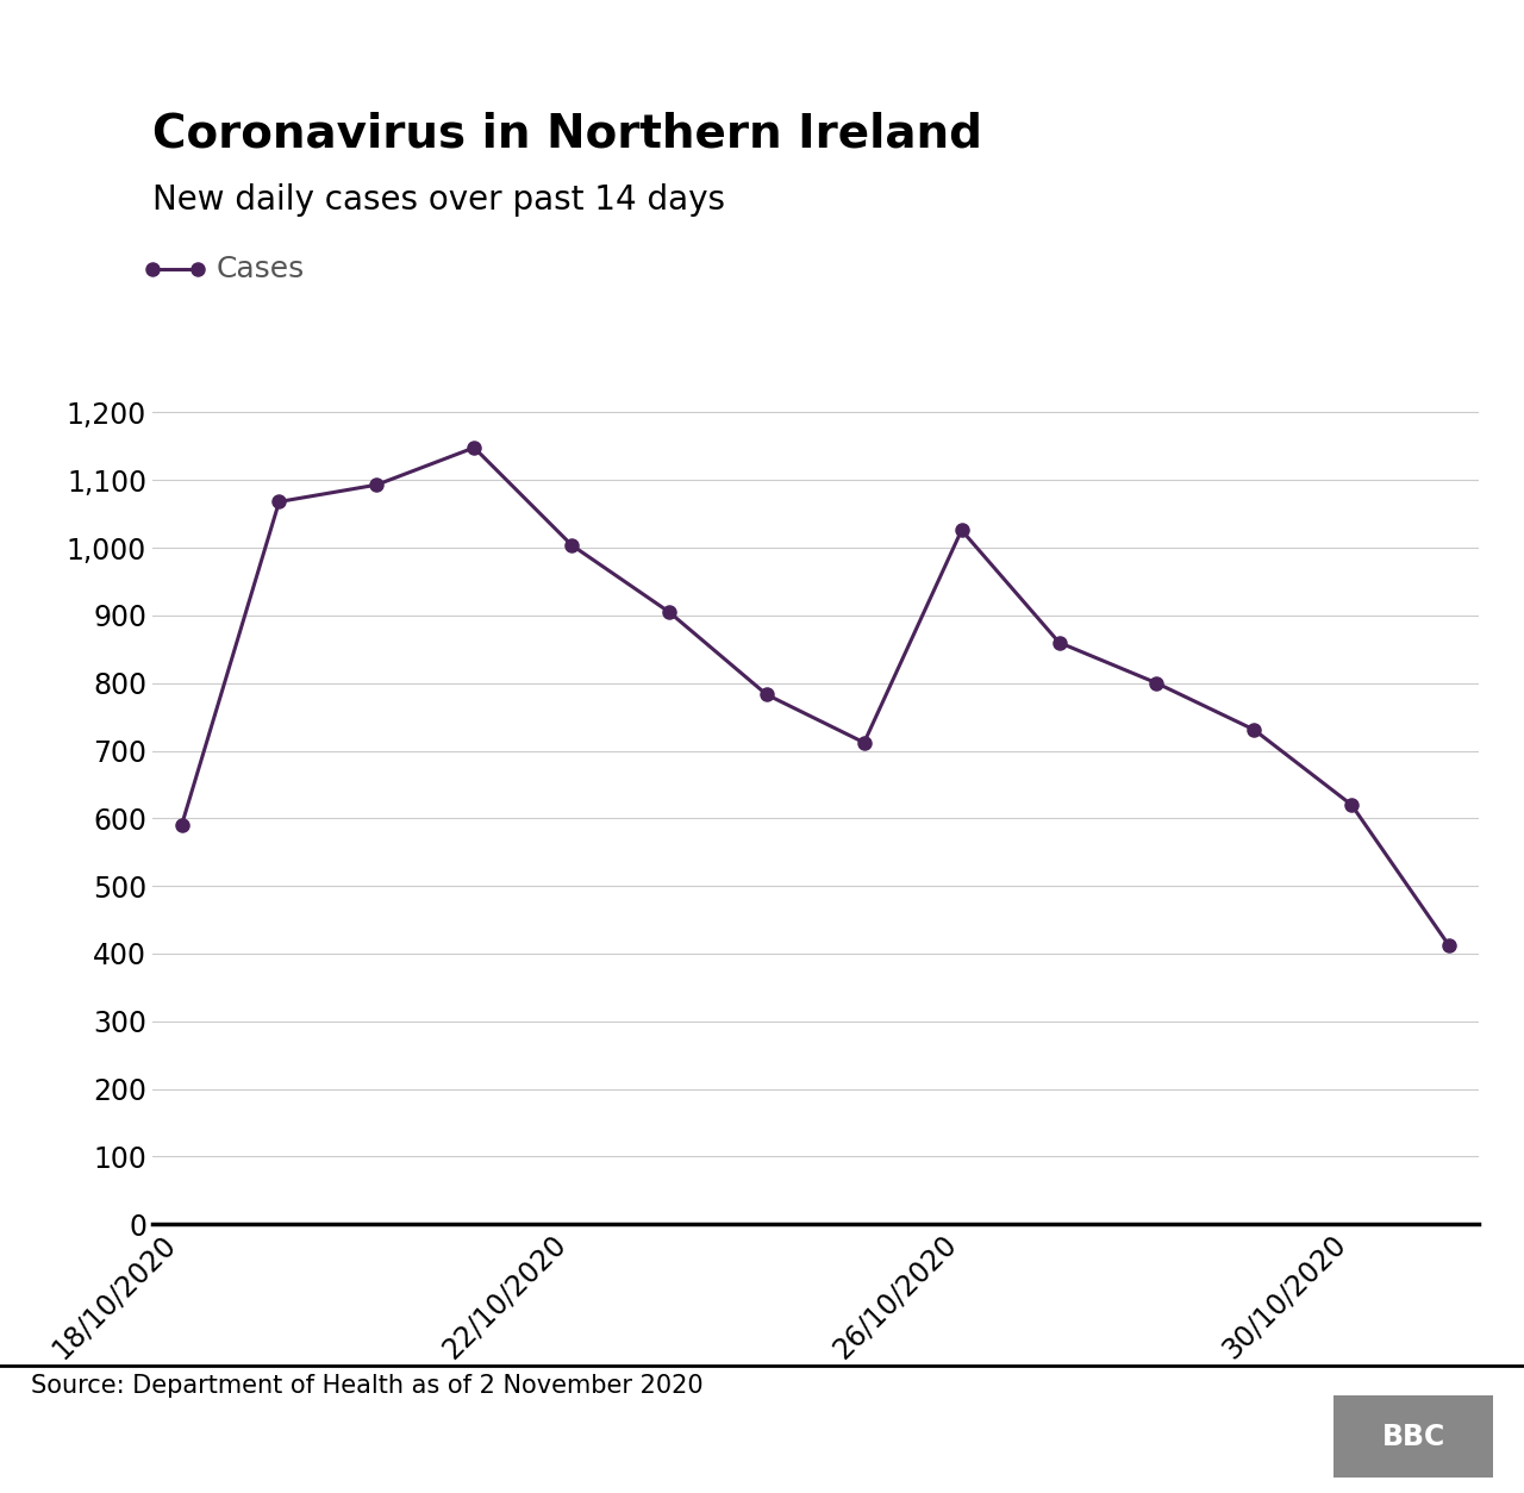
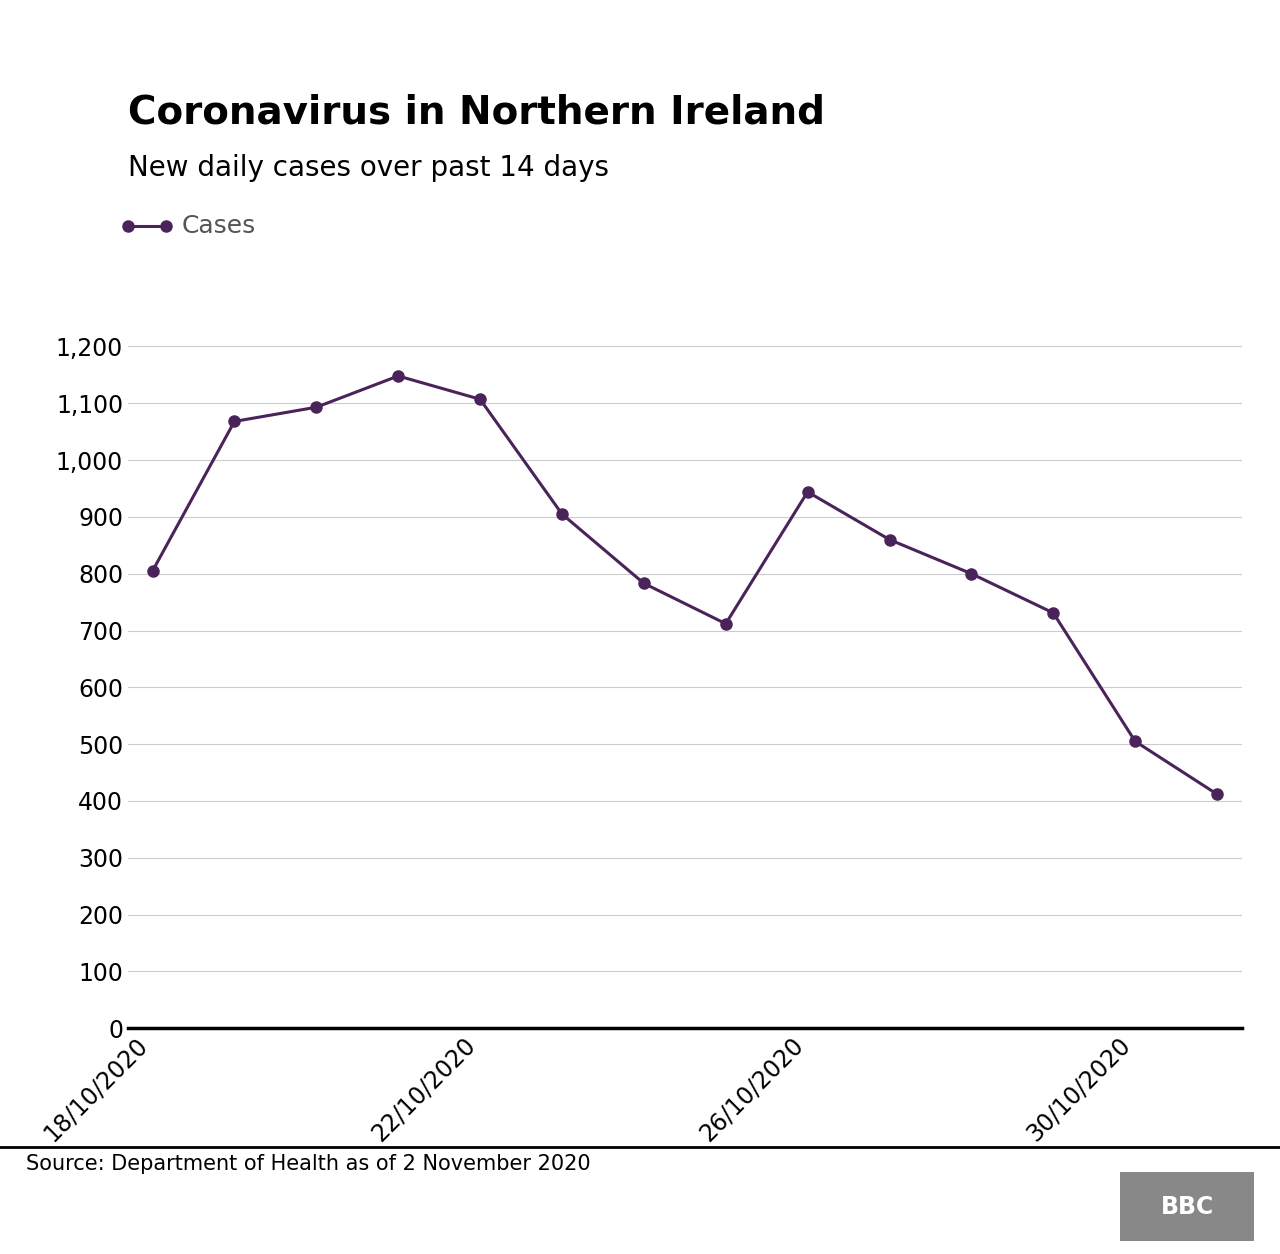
18/10/2020: 590 -> 805
22/10/2020: 1,004 -> 1,107
26/10/2020: 1,026 -> 944
30/10/2020: 620 -> 505
